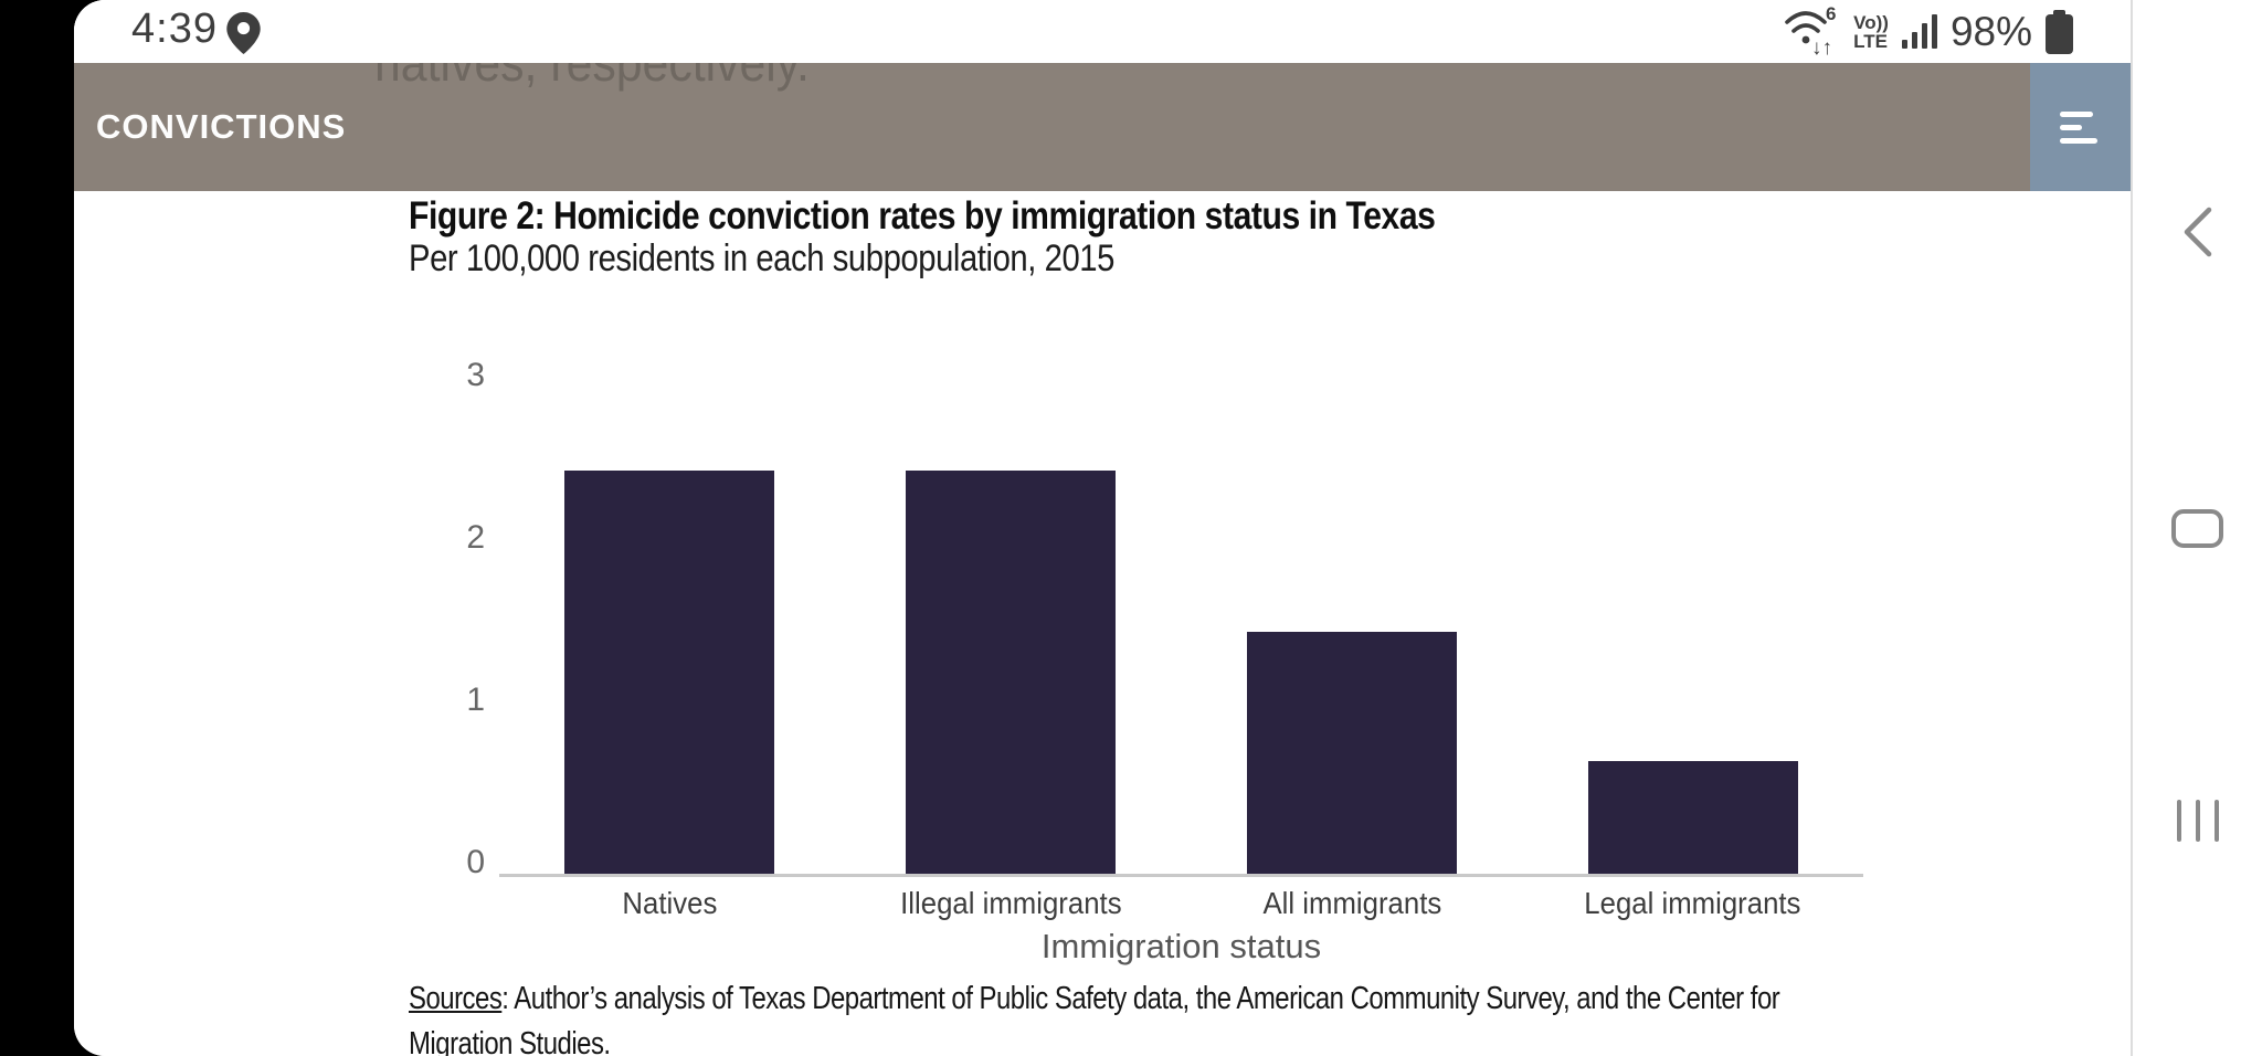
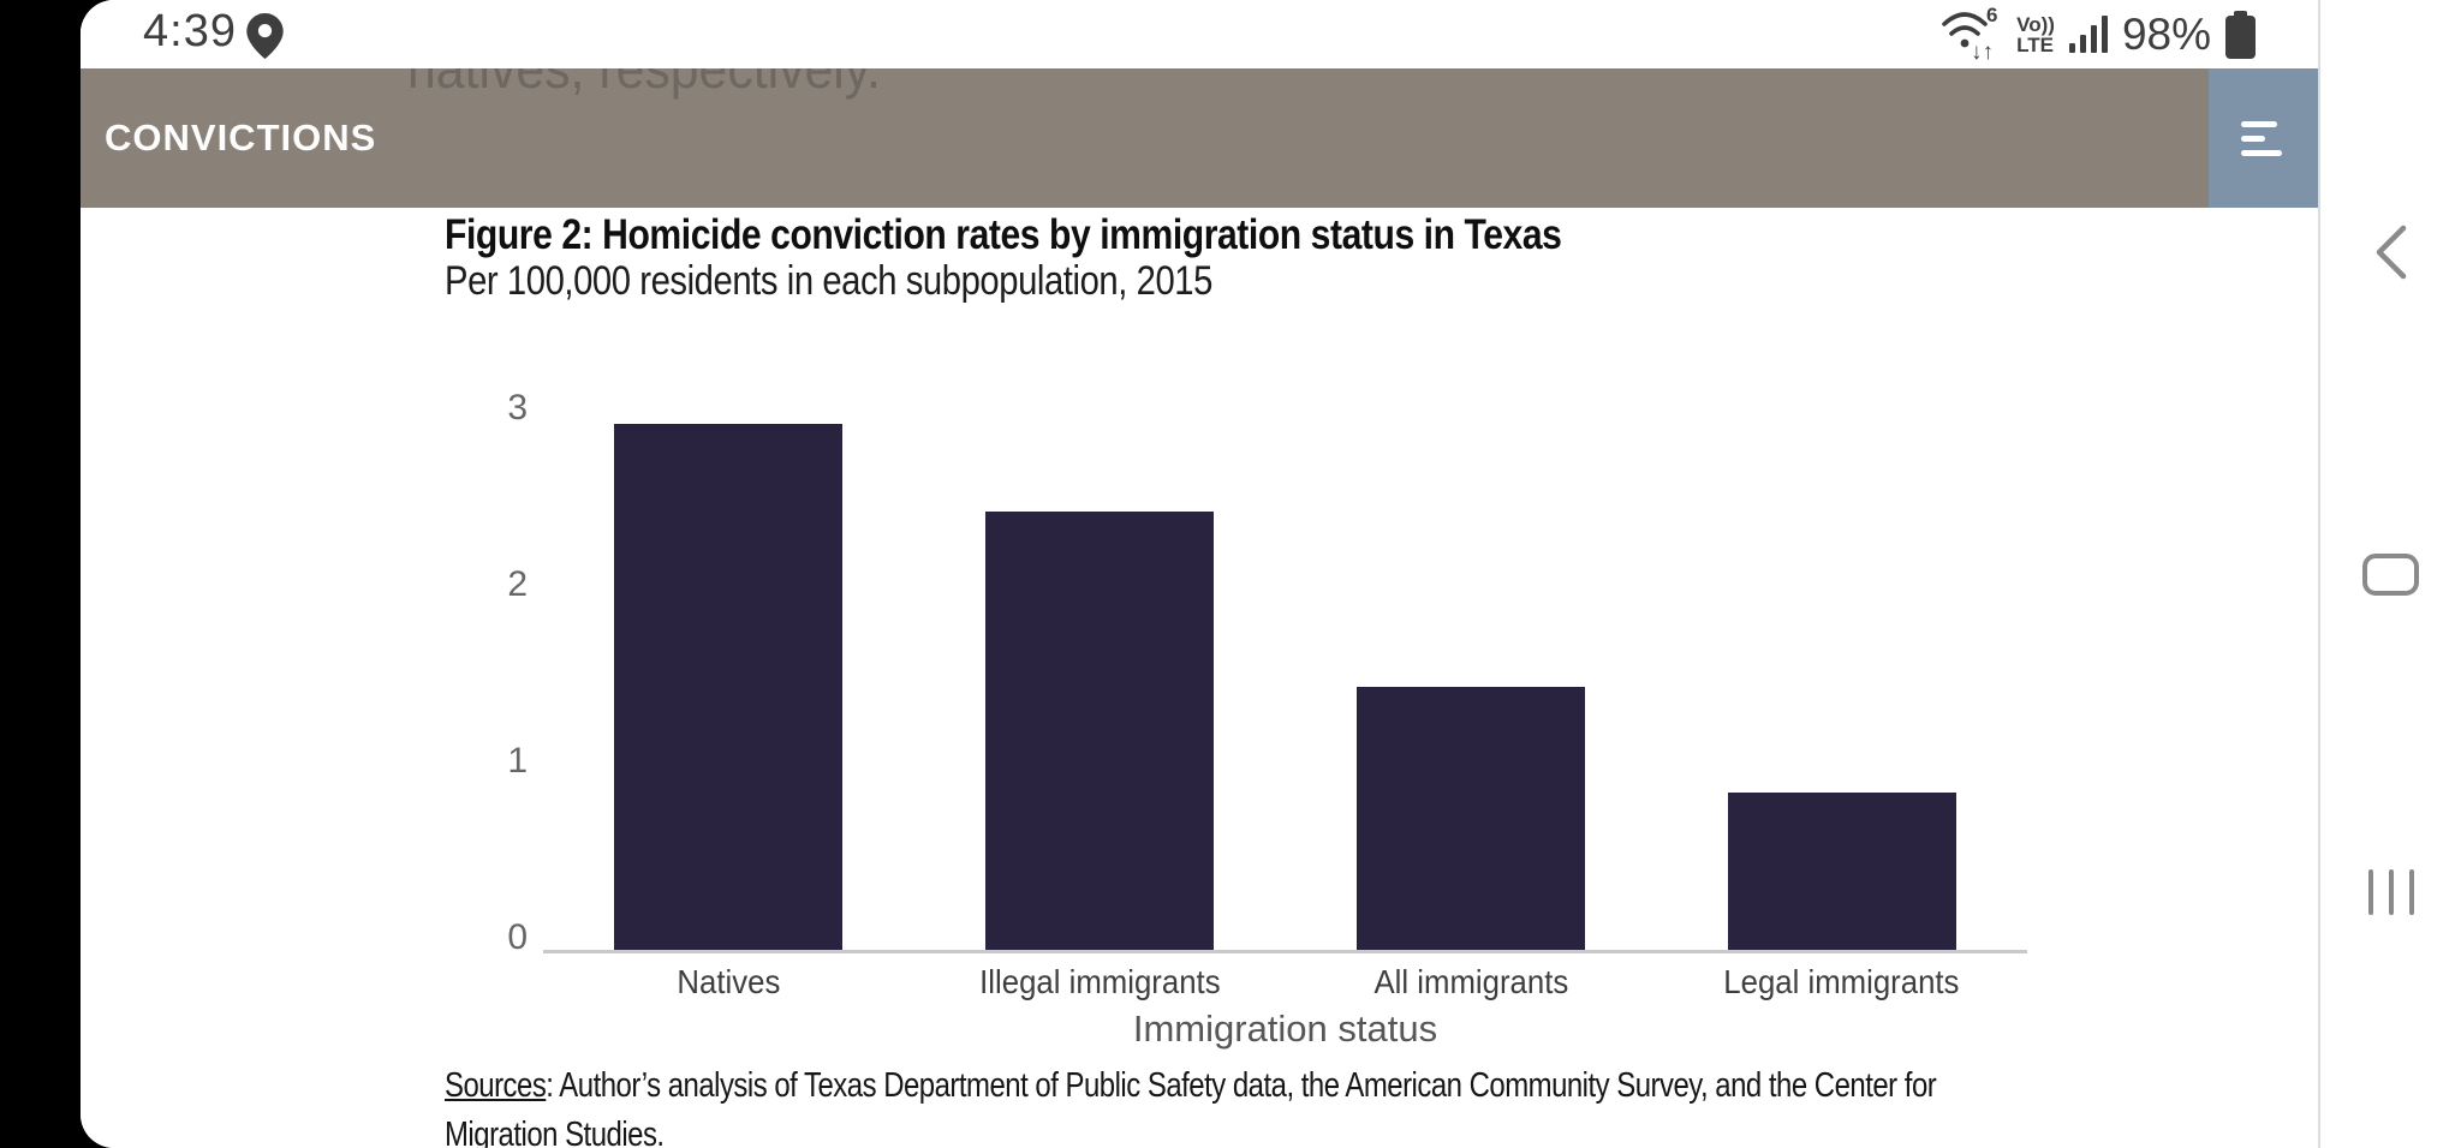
Natives: 2.5 -> 3.0
Legal immigrants: 0.7 -> 0.9
